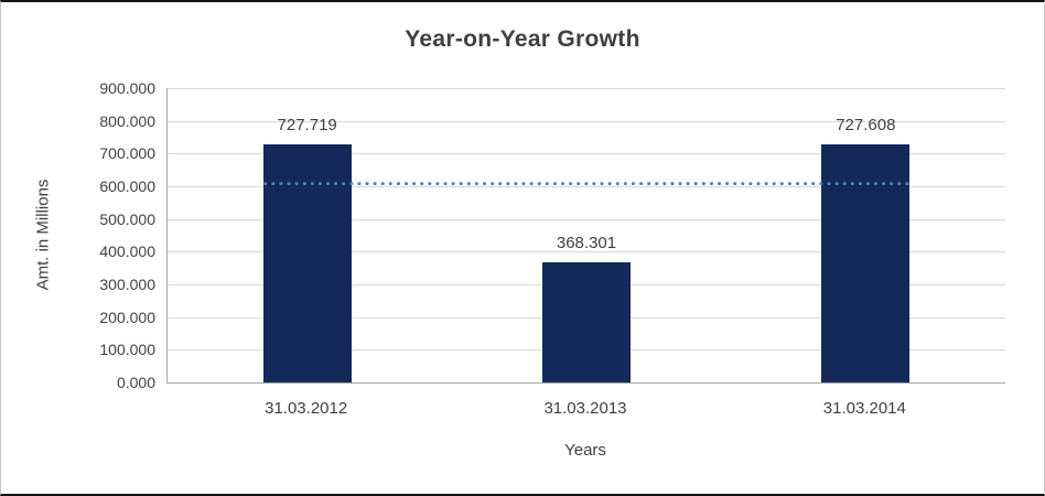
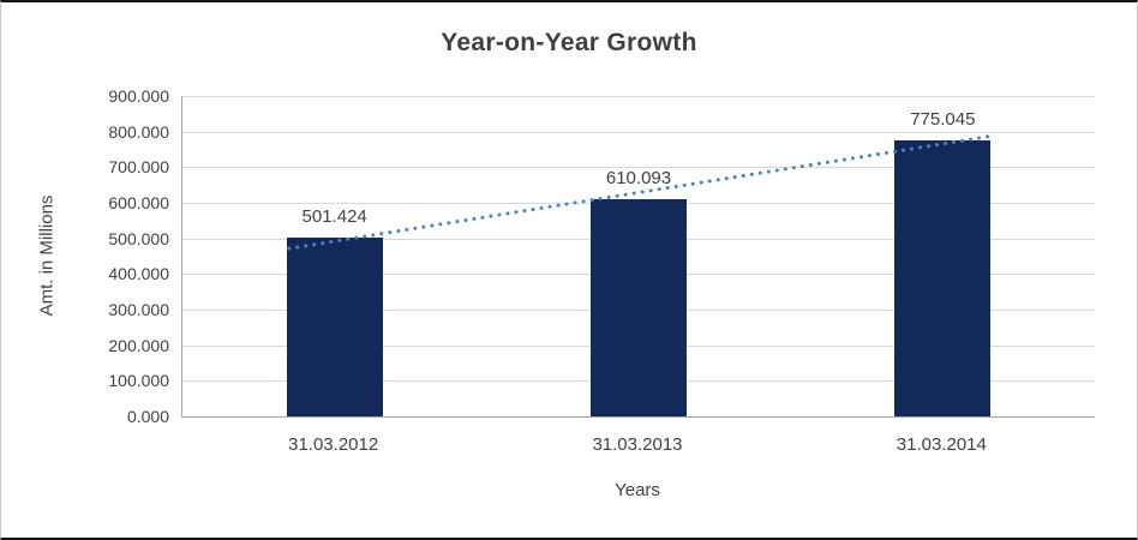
31.03.2012: 727.719 -> 501.424
31.03.2013: 368.301 -> 610.093
31.03.2014: 727.608 -> 775.045
